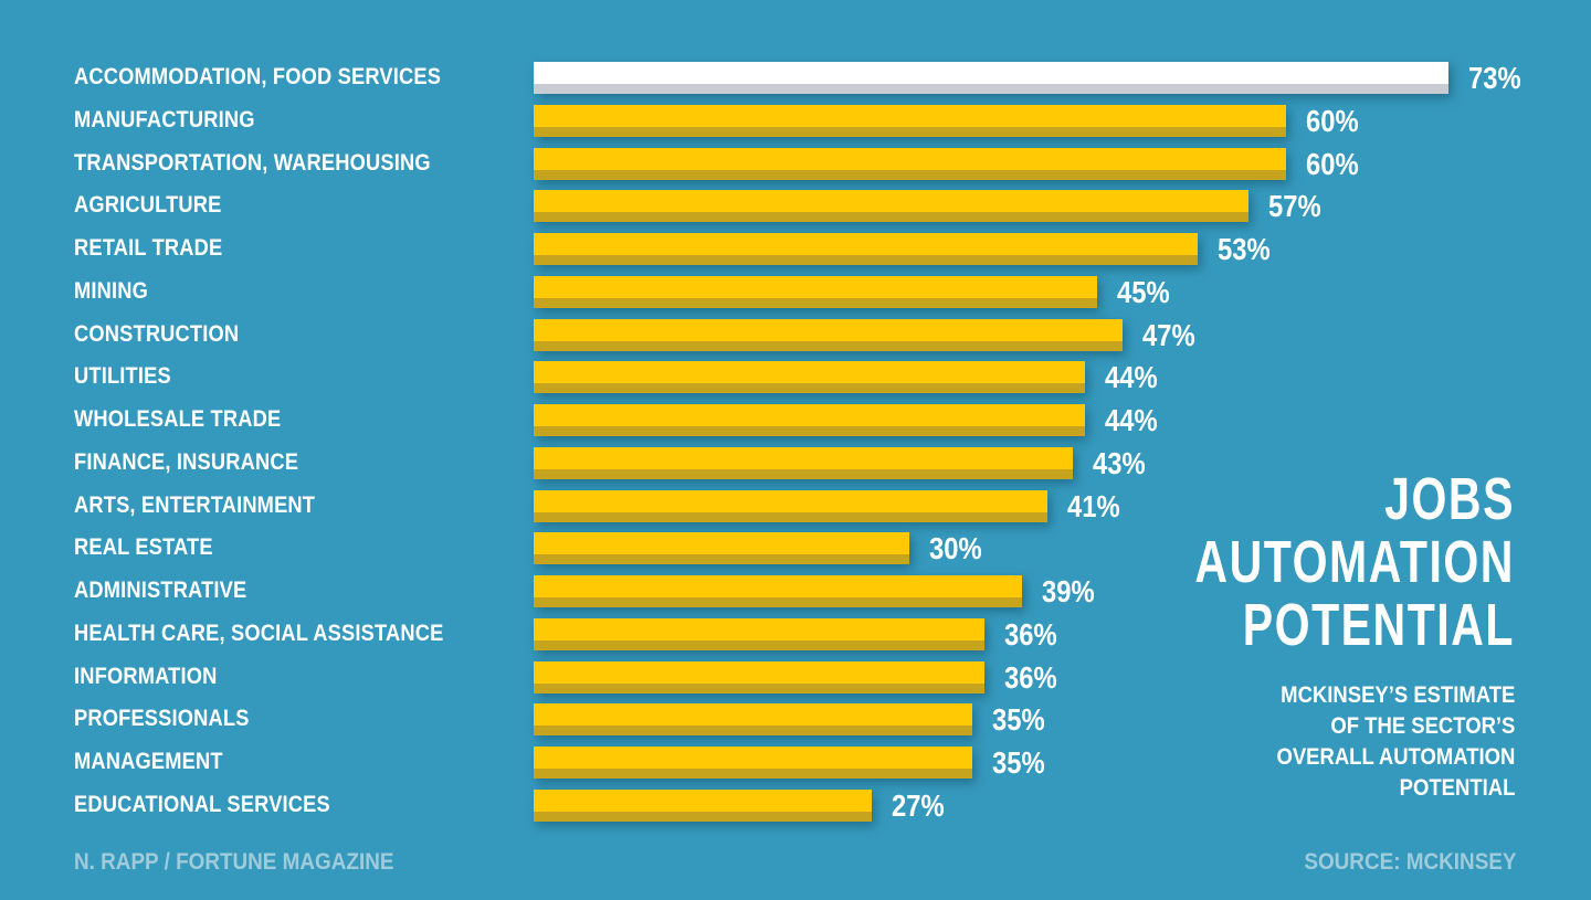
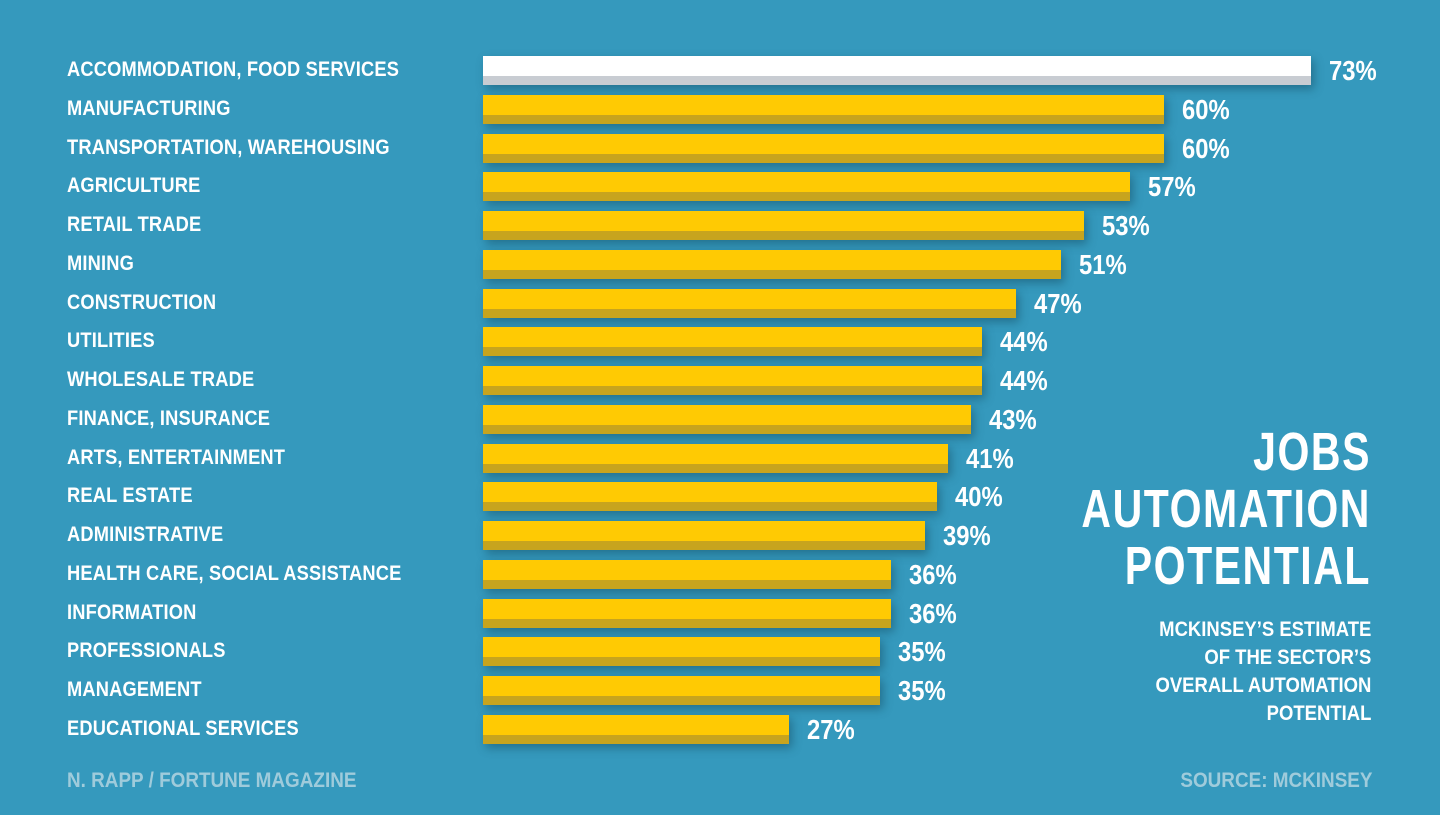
MINING: 45% -> 51%
REAL ESTATE: 30% -> 40%
